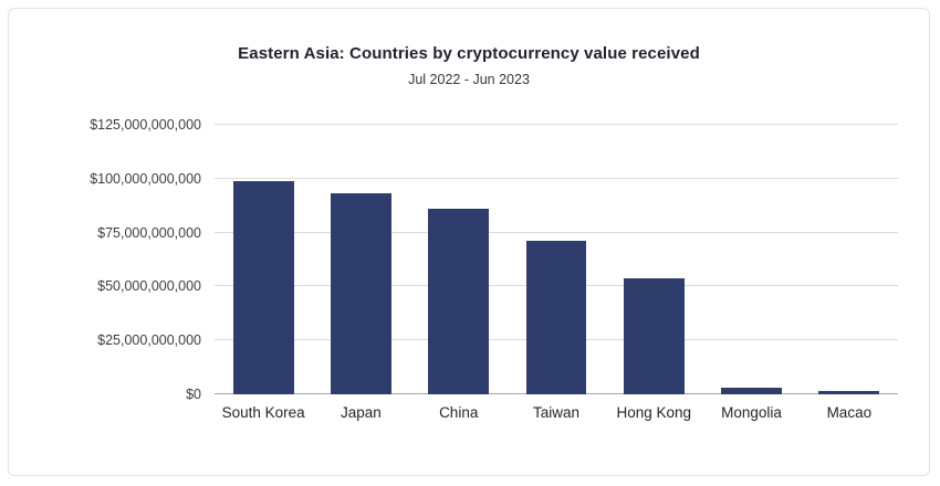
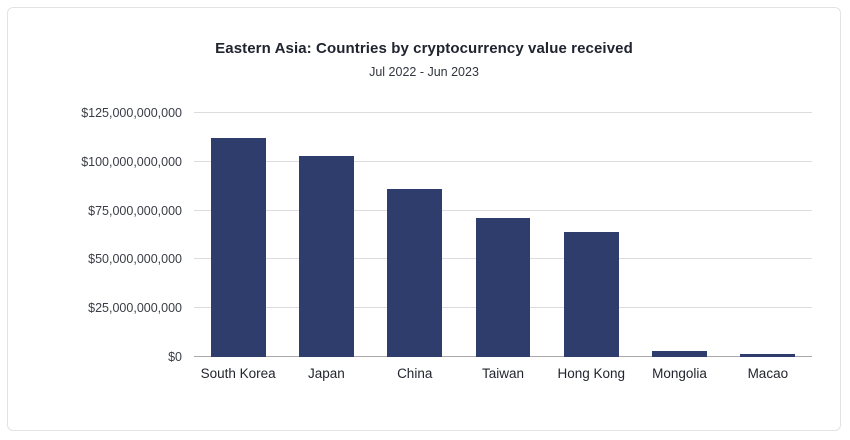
South Korea: $99000000000 -> $112000000000
Japan: $93000000000 -> $103000000000
Hong Kong: $54000000000 -> $64000000000
